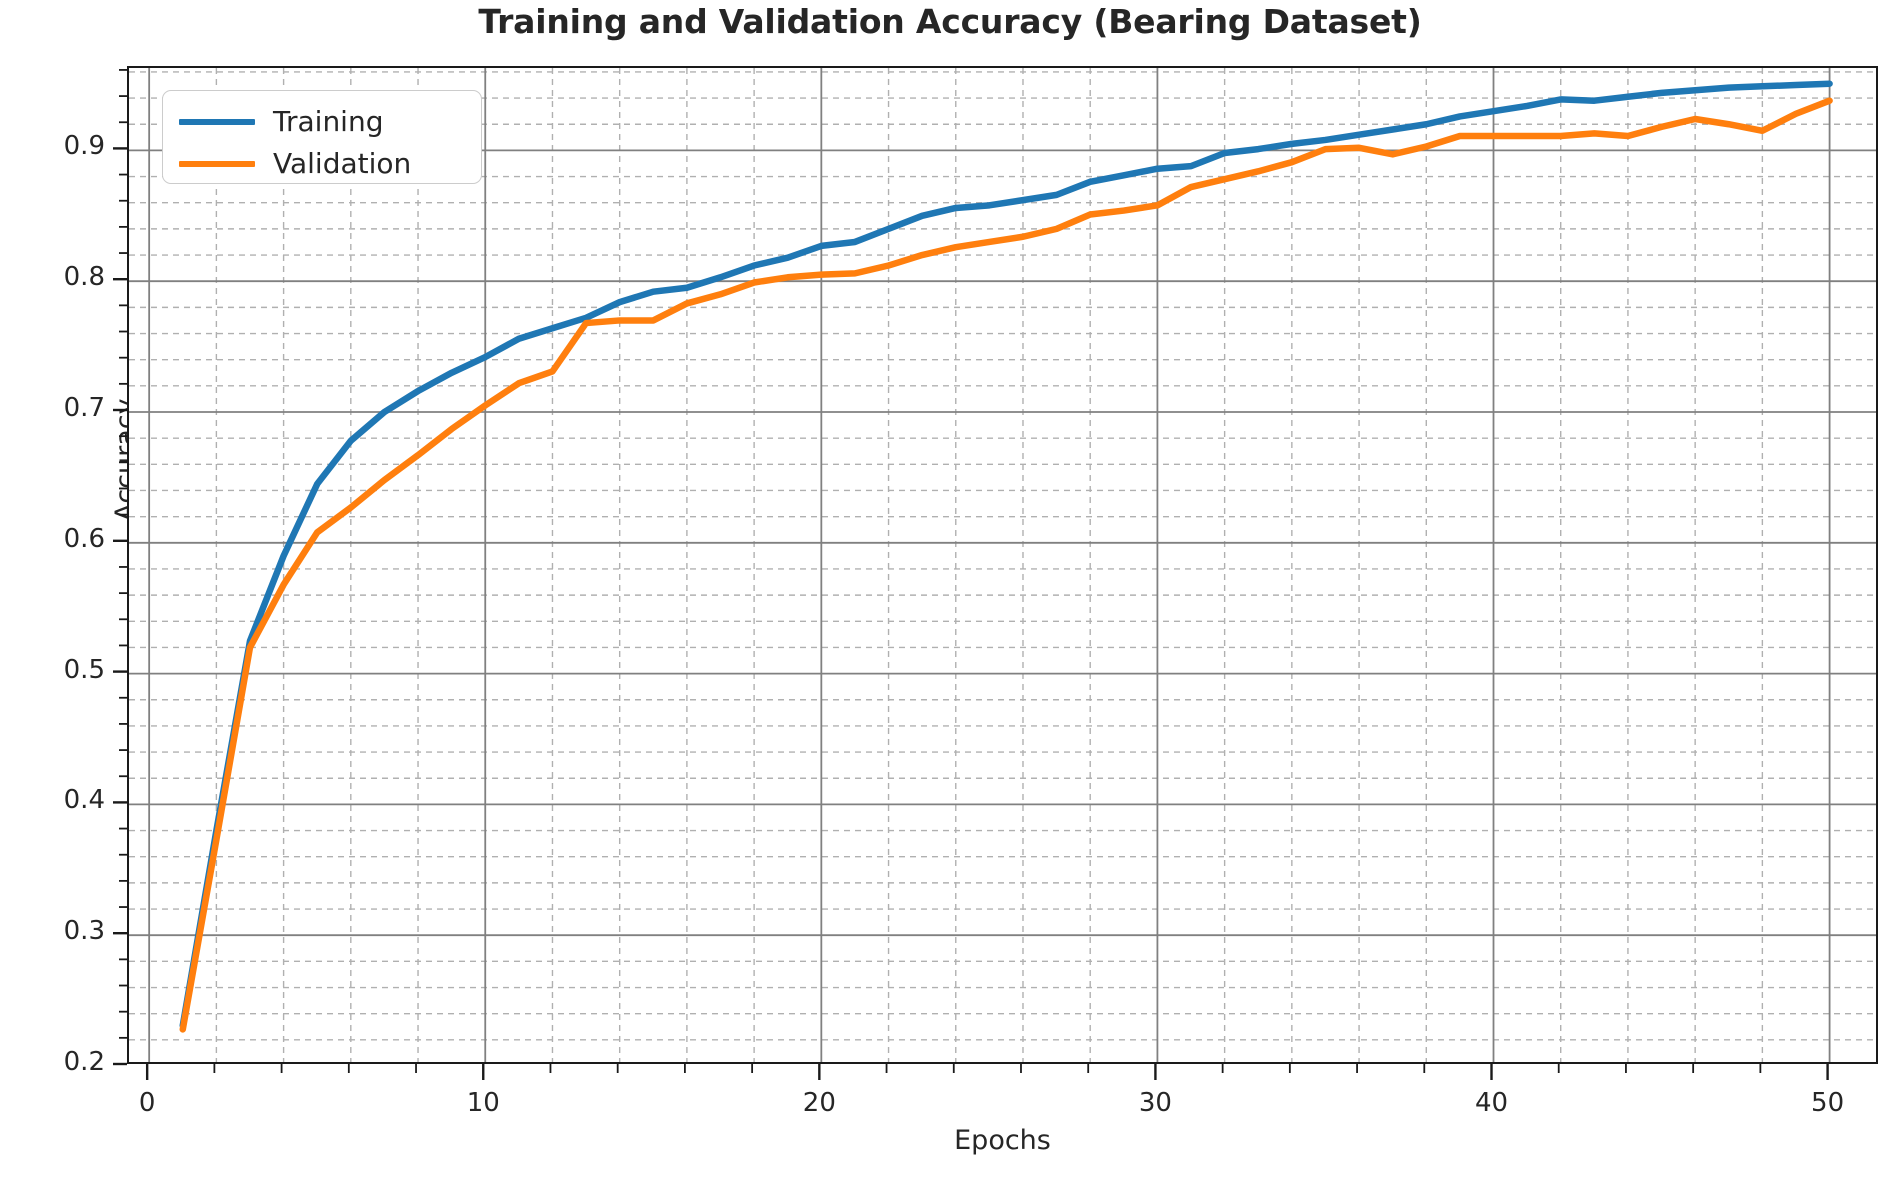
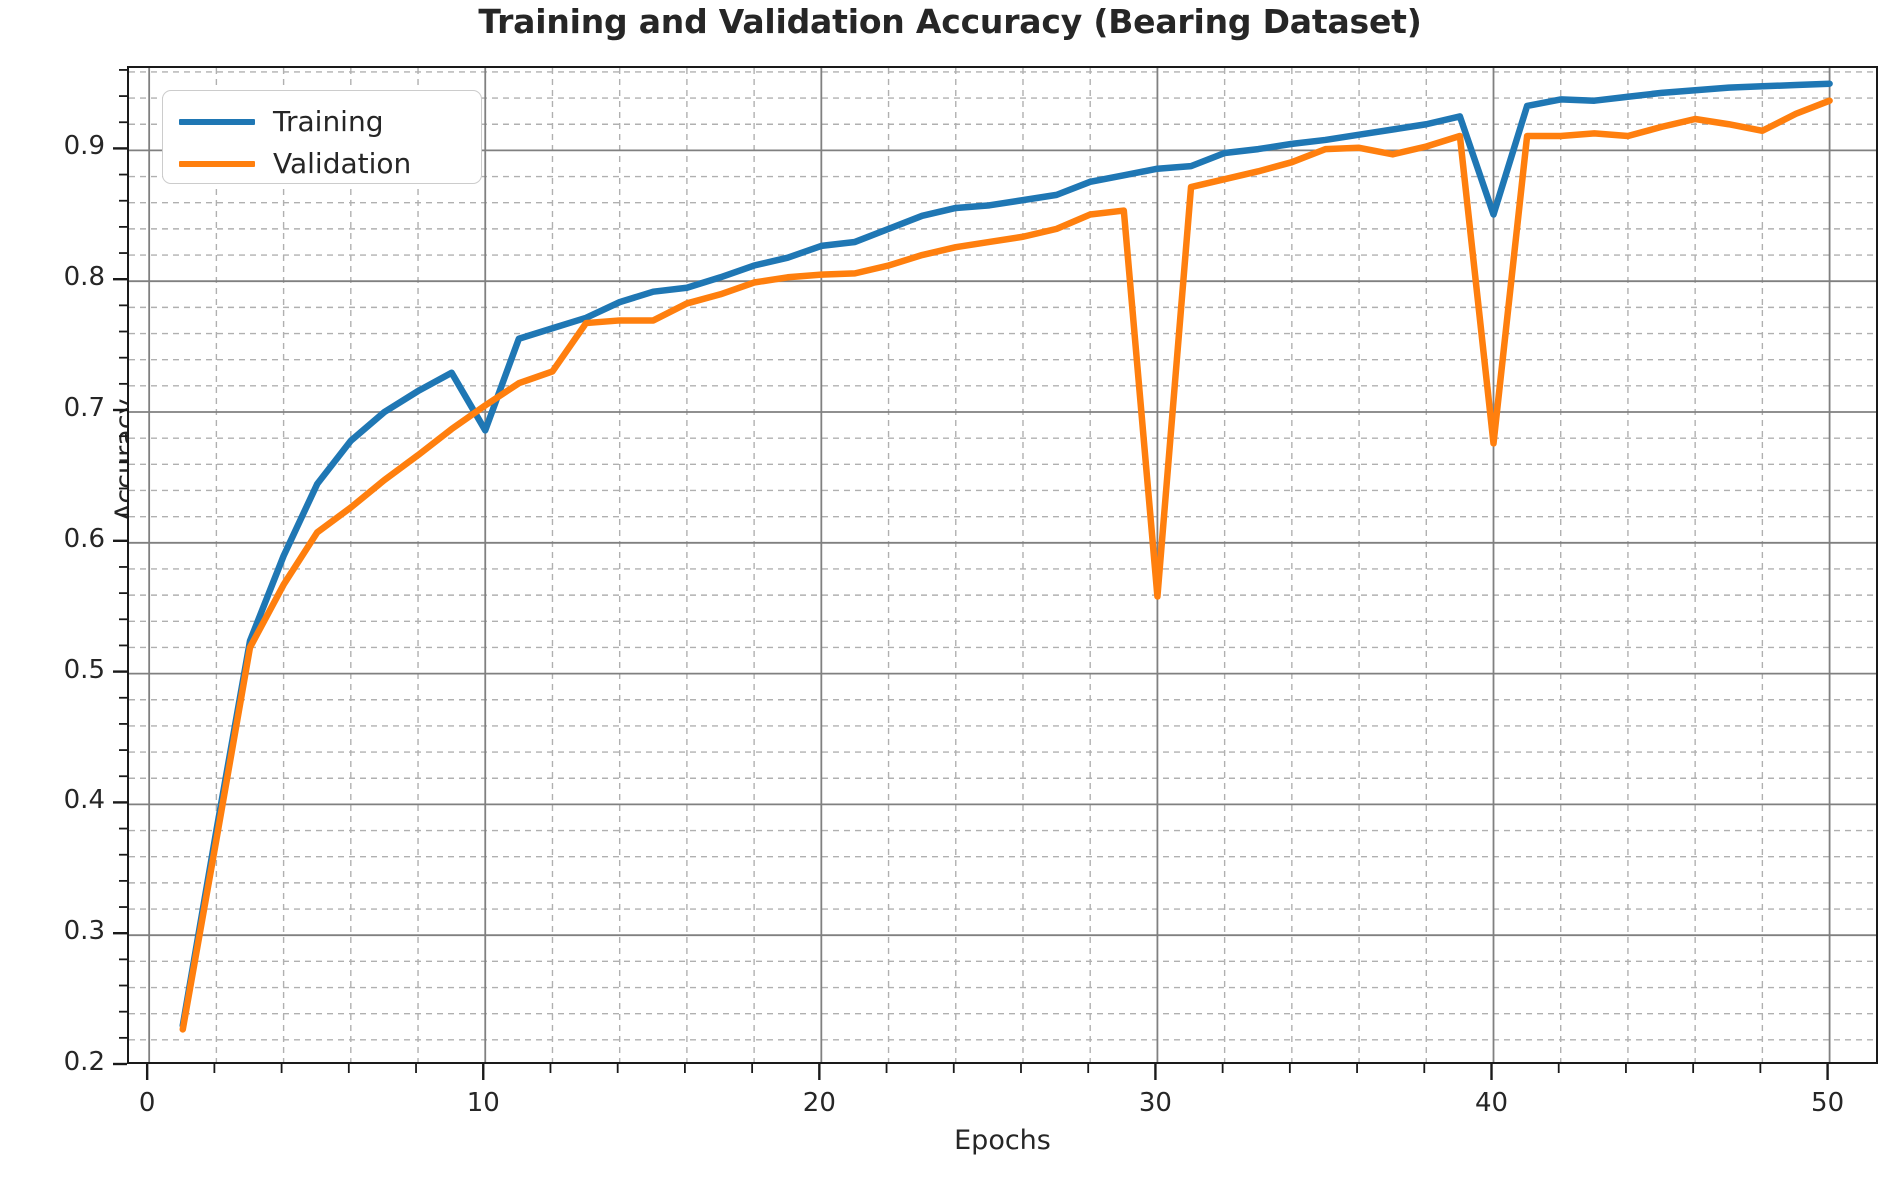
Training/10: 0.742 -> 0.686
Validation/30: 0.858 -> 0.559
Training/40: 0.930 -> 0.851
Validation/40: 0.911 -> 0.676
